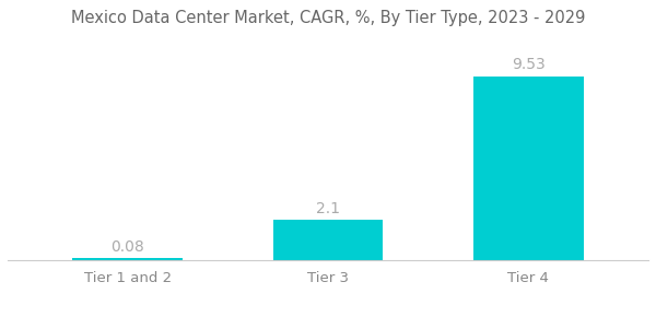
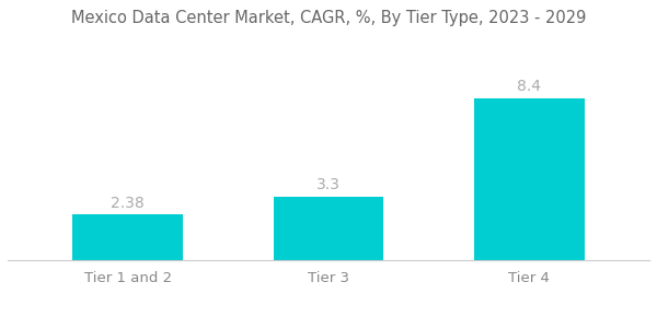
Tier 1 and 2: 0.08 -> 2.38
Tier 3: 2.1 -> 3.3
Tier 4: 9.53 -> 8.4
